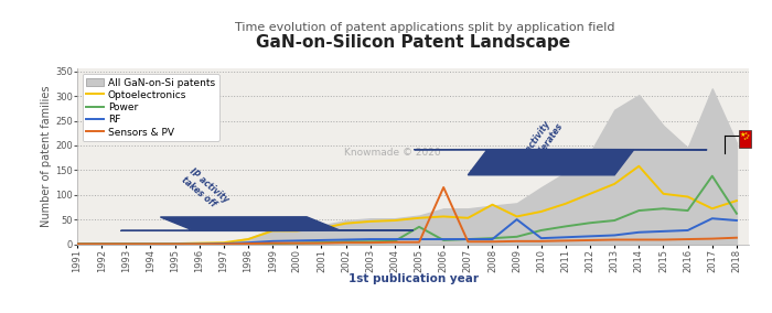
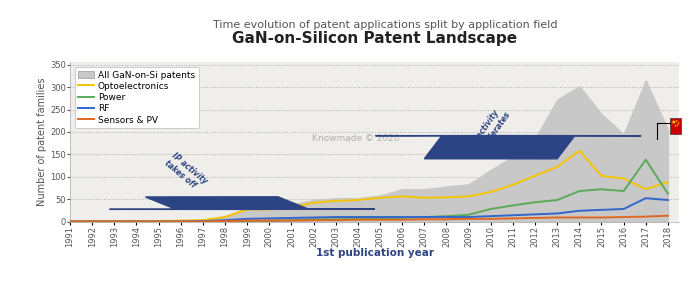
Power/2005: 35 -> 7
Sensors & PV/2006: 115 -> 4
Optoelectronics/2008: 80 -> 54
RF/2009: 50 -> 10
